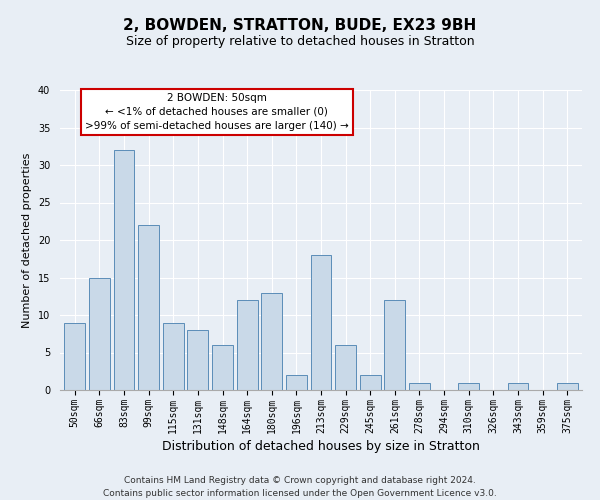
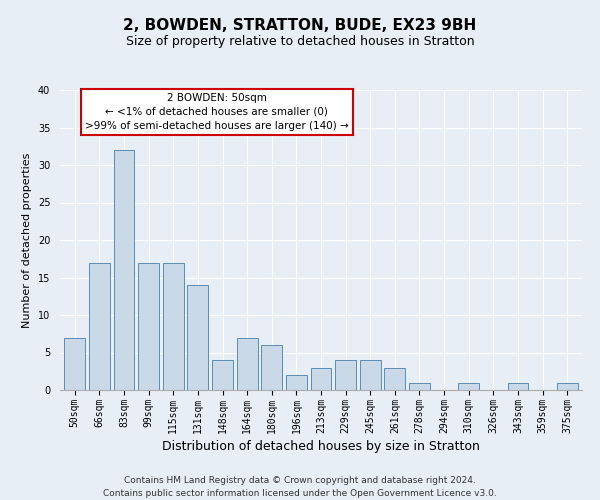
50sqm: 9 -> 7
66sqm: 15 -> 17
99sqm: 22 -> 17
115sqm: 9 -> 17
131sqm: 8 -> 14
148sqm: 6 -> 4
164sqm: 12 -> 7
180sqm: 13 -> 6
213sqm: 18 -> 3
229sqm: 6 -> 4
245sqm: 2 -> 4
261sqm: 12 -> 3
